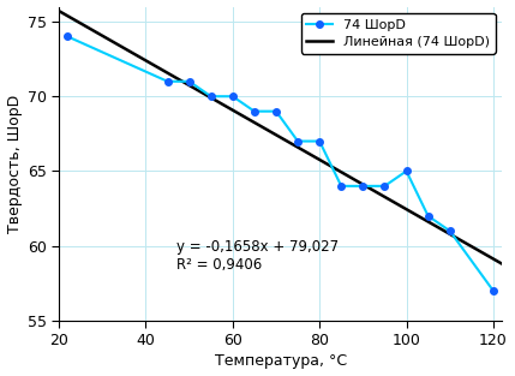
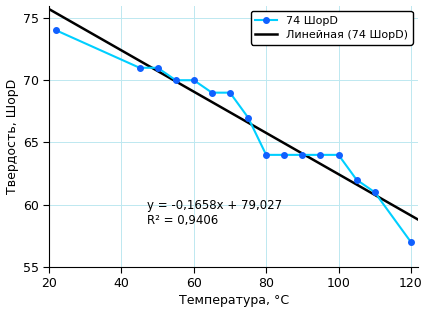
80: 67 -> 64
100: 65 -> 64
